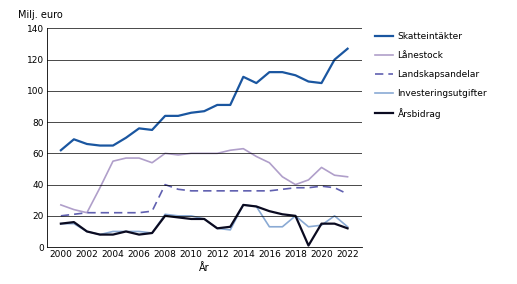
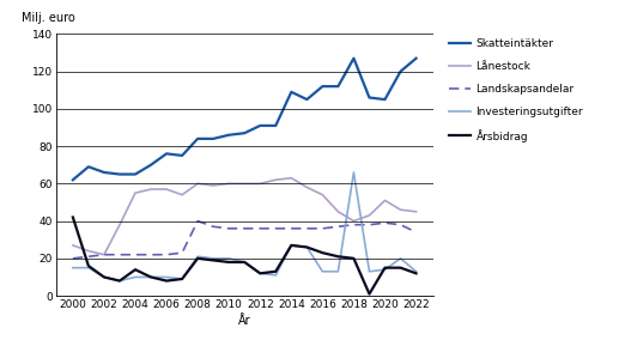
Årsbidrag/2000: 15 -> 42
Årsbidrag/2004: 8 -> 14
Skatteintäkter/2018: 110 -> 127
Investeringsutgifter/2018: 20 -> 66
